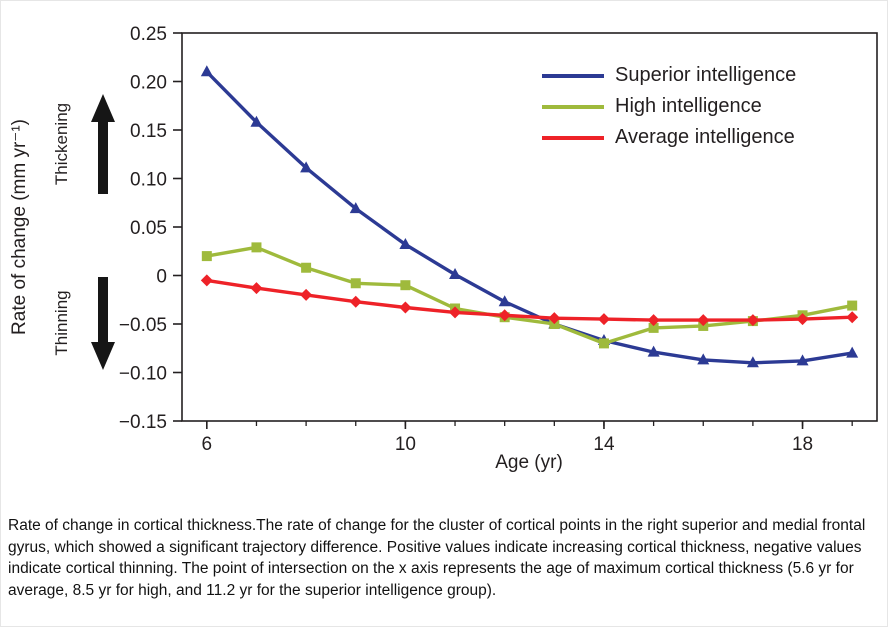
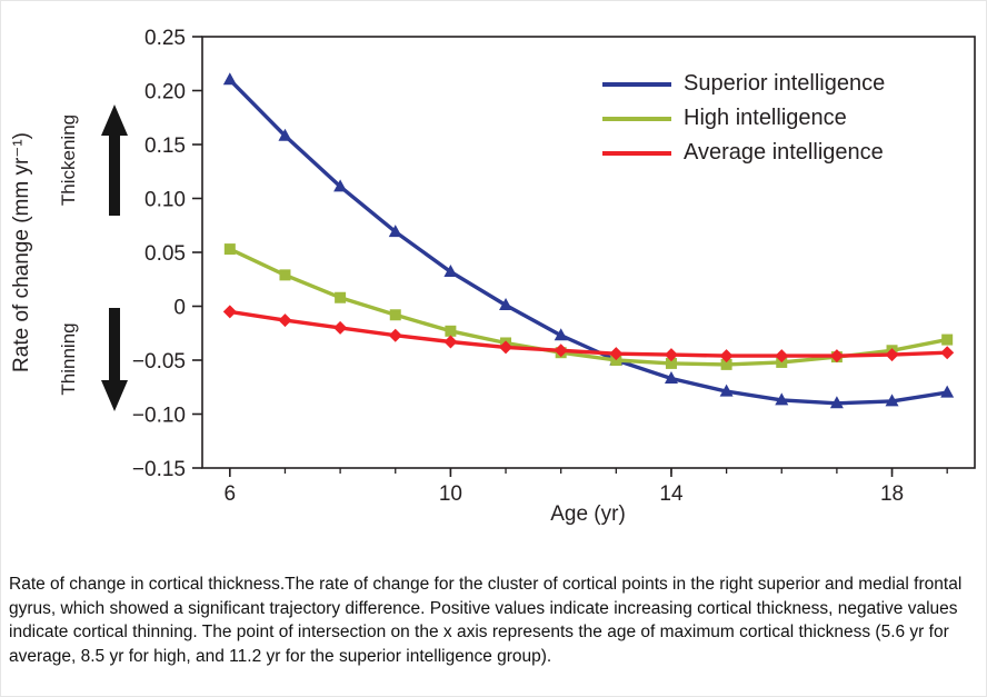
High intelligence/6: 0.02 -> 0.05
High intelligence/10: -0.01 -> -0.02
High intelligence/14: -0.07 -> -0.05
